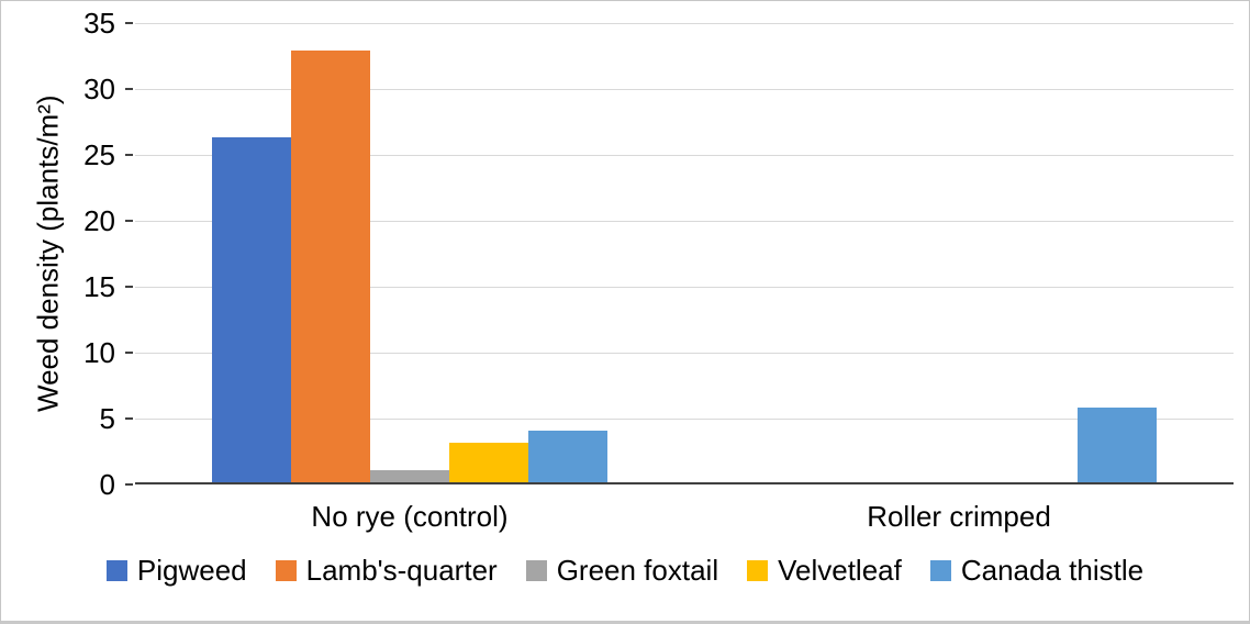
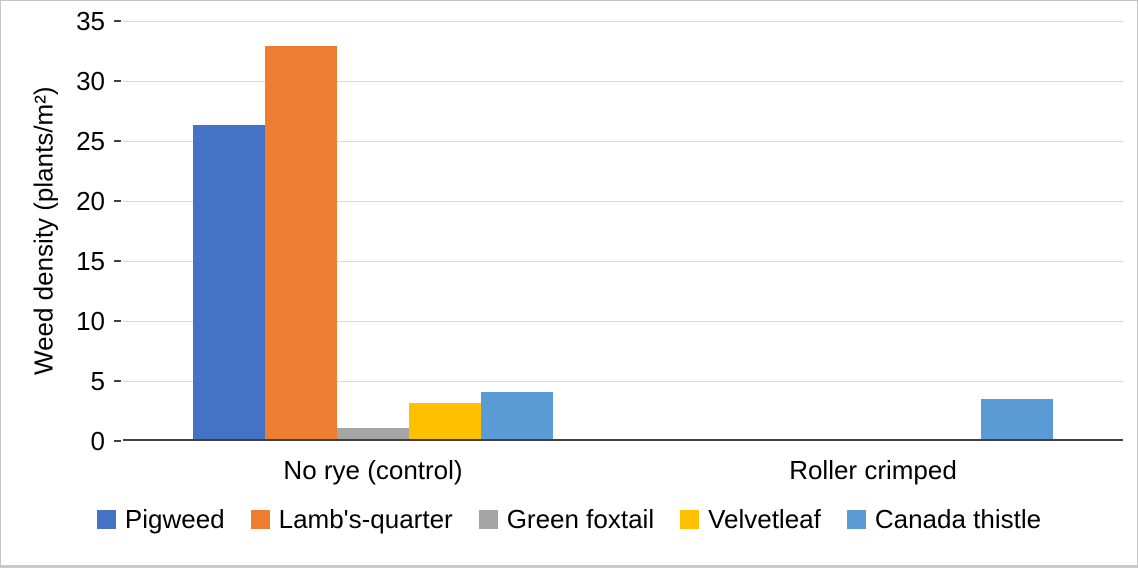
Canada thistle/Roller crimped: 5.8 -> 3.5
